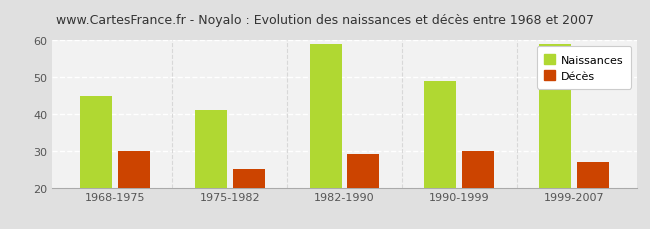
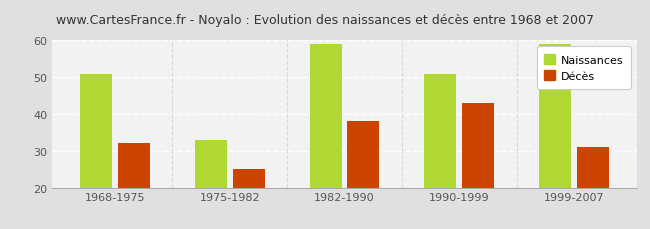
Naissances/1968-1975: 45 -> 51
Décès/1968-1975: 30 -> 32
Naissances/1975-1982: 41 -> 33
Décès/1982-1990: 29 -> 38
Naissances/1990-1999: 49 -> 51
Décès/1990-1999: 30 -> 43
Décès/1999-2007: 27 -> 31
